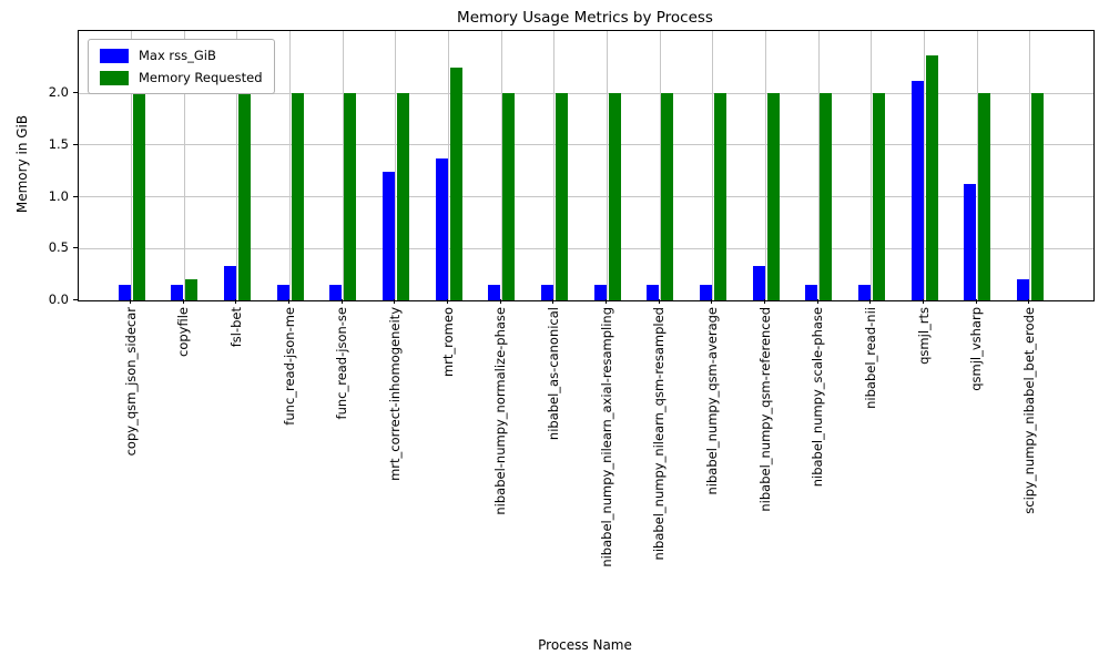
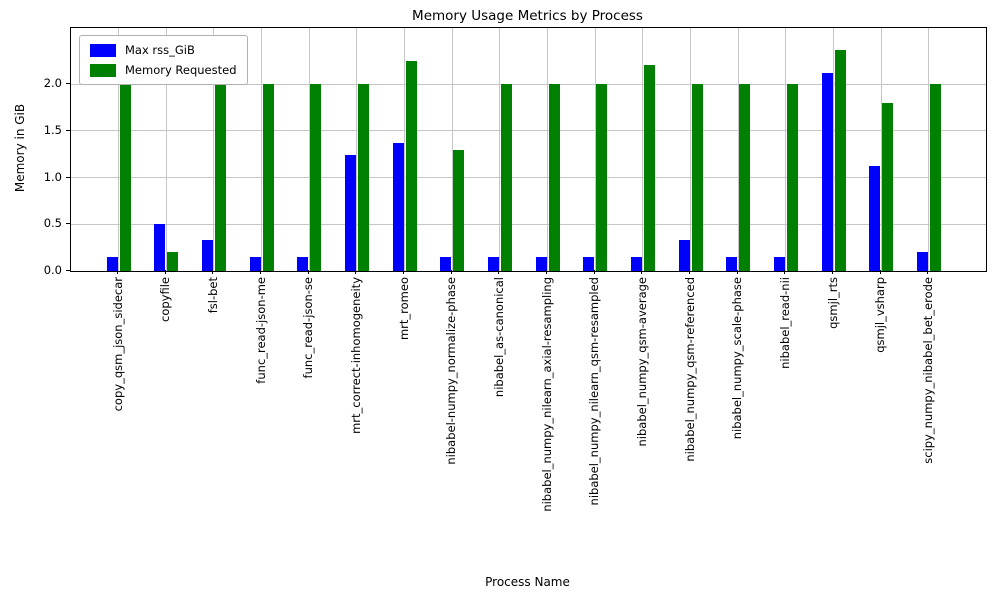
Max rss_GiB/copyfile: 0.1 -> 0.5
Memory Requested/nibabel-numpy_normalize-phase: 2.0 -> 1.3
Memory Requested/nibabel_numpy_qsm-average: 2.0 -> 2.2
Memory Requested/qsmjl_vsharp: 2.0 -> 1.8
